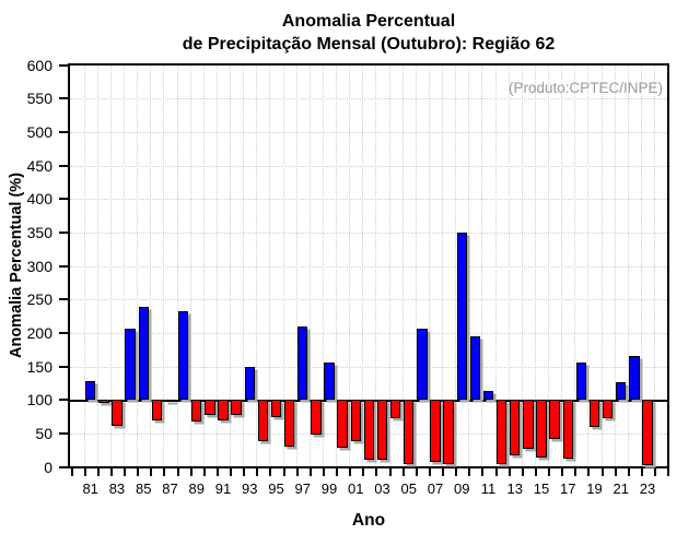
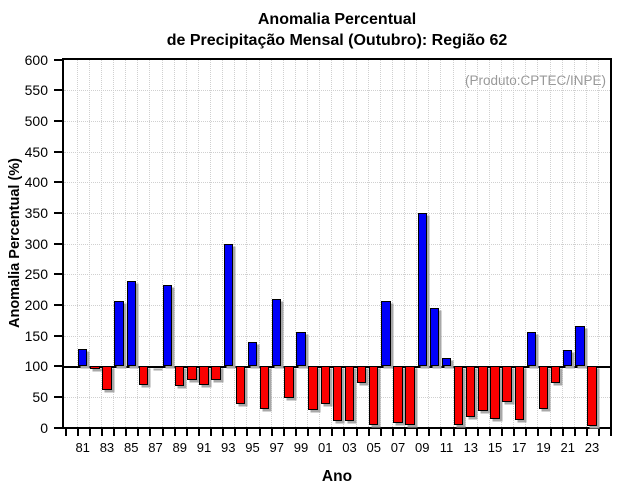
93: 150 -> 300
95: 70 -> 140
19: 60 -> 30
